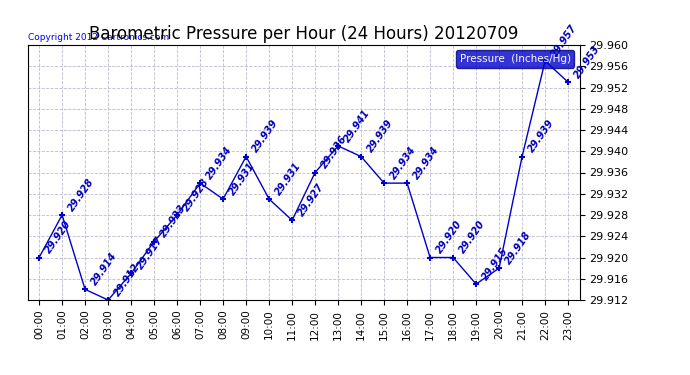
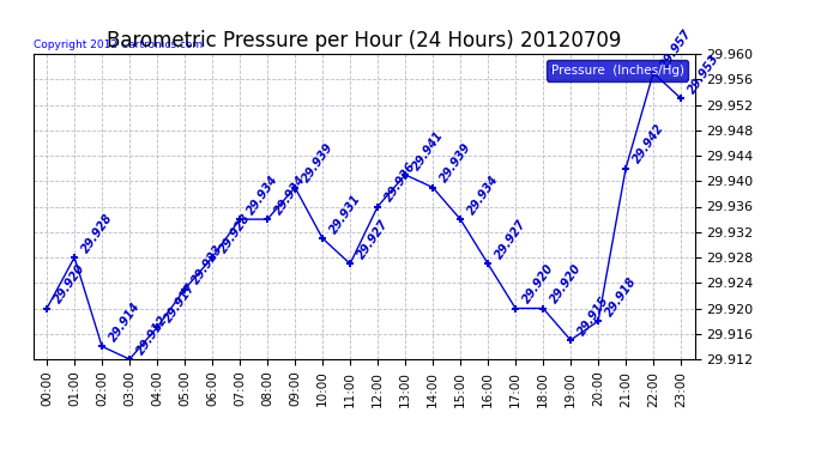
08:00: 29.931 -> 29.934
16:00: 29.934 -> 29.927
21:00: 29.939 -> 29.942
